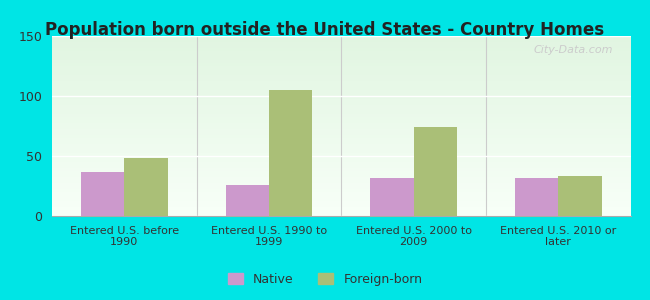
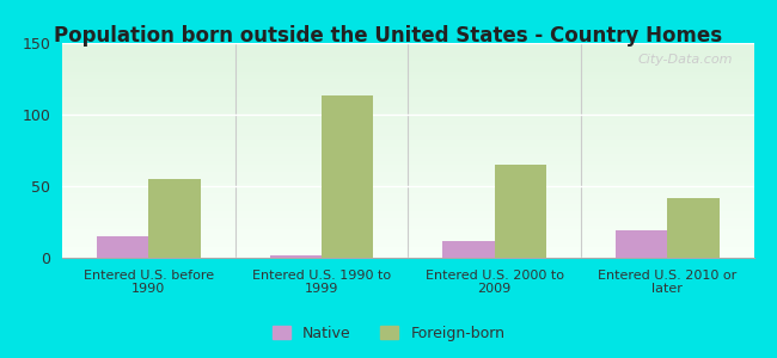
Native/Entered U.S. before 1990: 37 -> 15
Foreign-born/Entered U.S. before 1990: 48 -> 55
Native/Entered U.S. 1990 to 1999: 26 -> 2
Foreign-born/Entered U.S. 1990 to 1999: 105 -> 113
Native/Entered U.S. 2000 to 2009: 32 -> 12
Foreign-born/Entered U.S. 2000 to 2009: 74 -> 65
Native/Entered U.S. 2010 or later: 32 -> 19
Foreign-born/Entered U.S. 2010 or later: 33 -> 42
